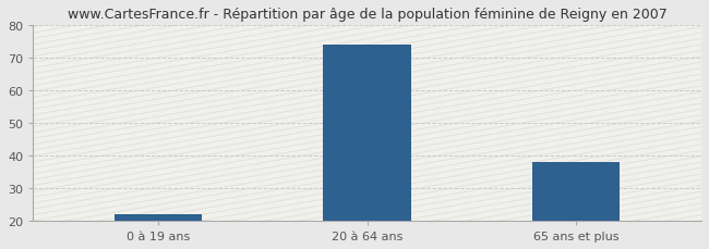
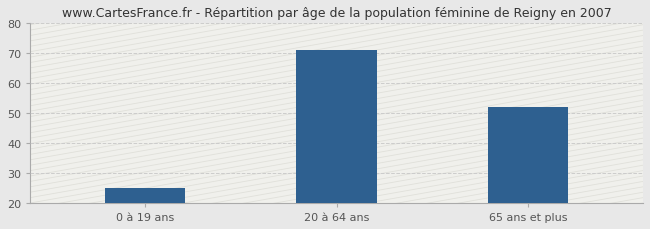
0 à 19 ans: 22 -> 25
20 à 64 ans: 74 -> 71
65 ans et plus: 38 -> 52
